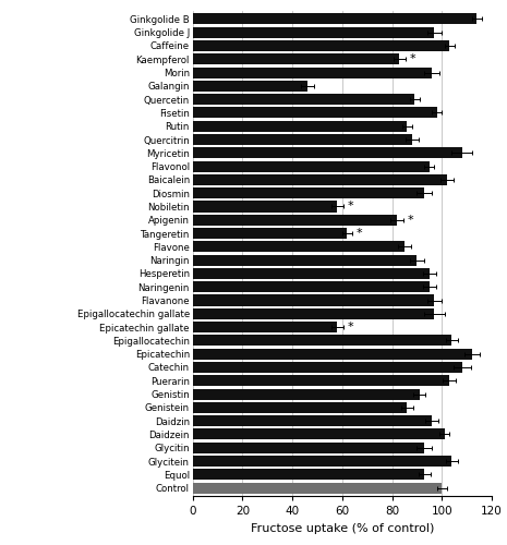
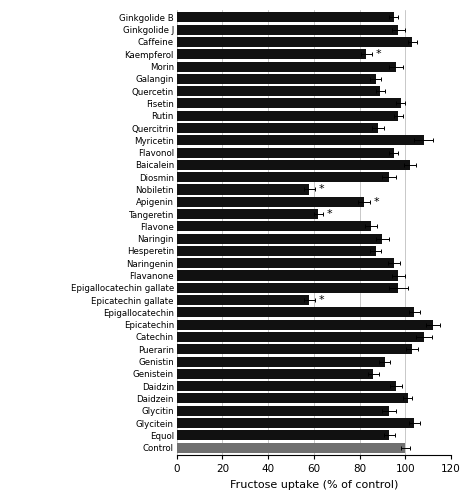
Ginkgolide B: 114 -> 95
Galangin: 46 -> 87
Rutin: 86 -> 97
Hesperetin: 95 -> 87
